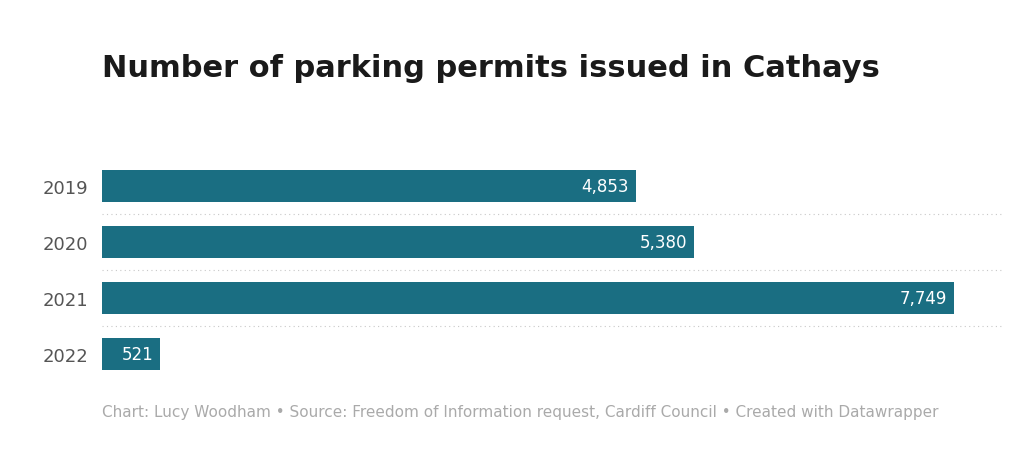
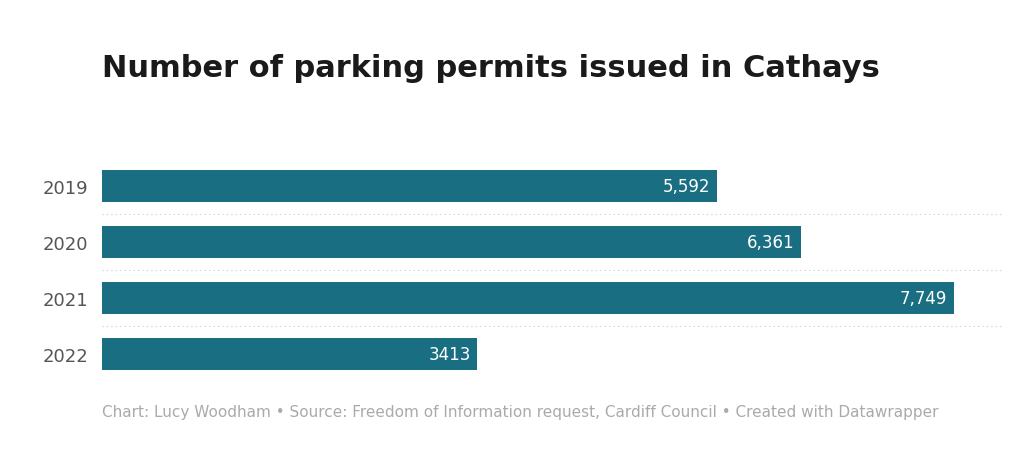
2019: 4,853 -> 5,592
2020: 5,380 -> 6,361
2022: 521 -> 3413
